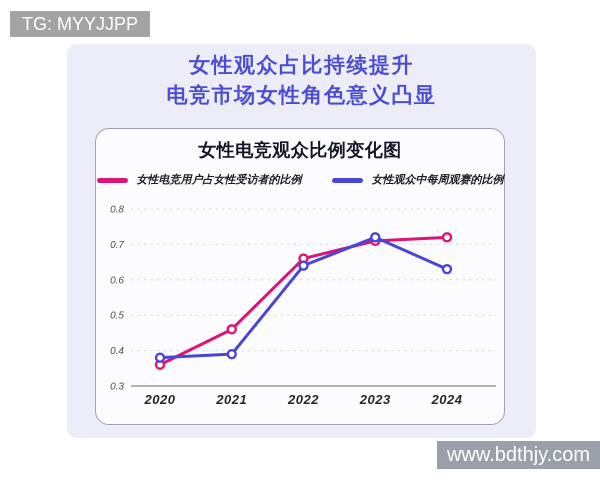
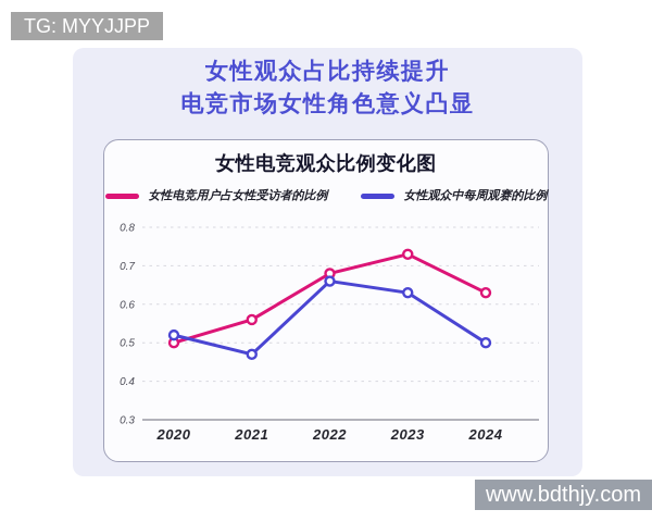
女性电竞用户占女性受访者的比例/2020: 0.36 -> 0.50
女性观众中每周观赛的比例/2020: 0.38 -> 0.52
女性电竞用户占女性受访者的比例/2021: 0.46 -> 0.56
女性观众中每周观赛的比例/2021: 0.39 -> 0.47
女性电竞用户占女性受访者的比例/2022: 0.66 -> 0.68
女性观众中每周观赛的比例/2022: 0.64 -> 0.66
女性电竞用户占女性受访者的比例/2023: 0.71 -> 0.73
女性观众中每周观赛的比例/2023: 0.72 -> 0.63
女性电竞用户占女性受访者的比例/2024: 0.72 -> 0.63
女性观众中每周观赛的比例/2024: 0.63 -> 0.50
